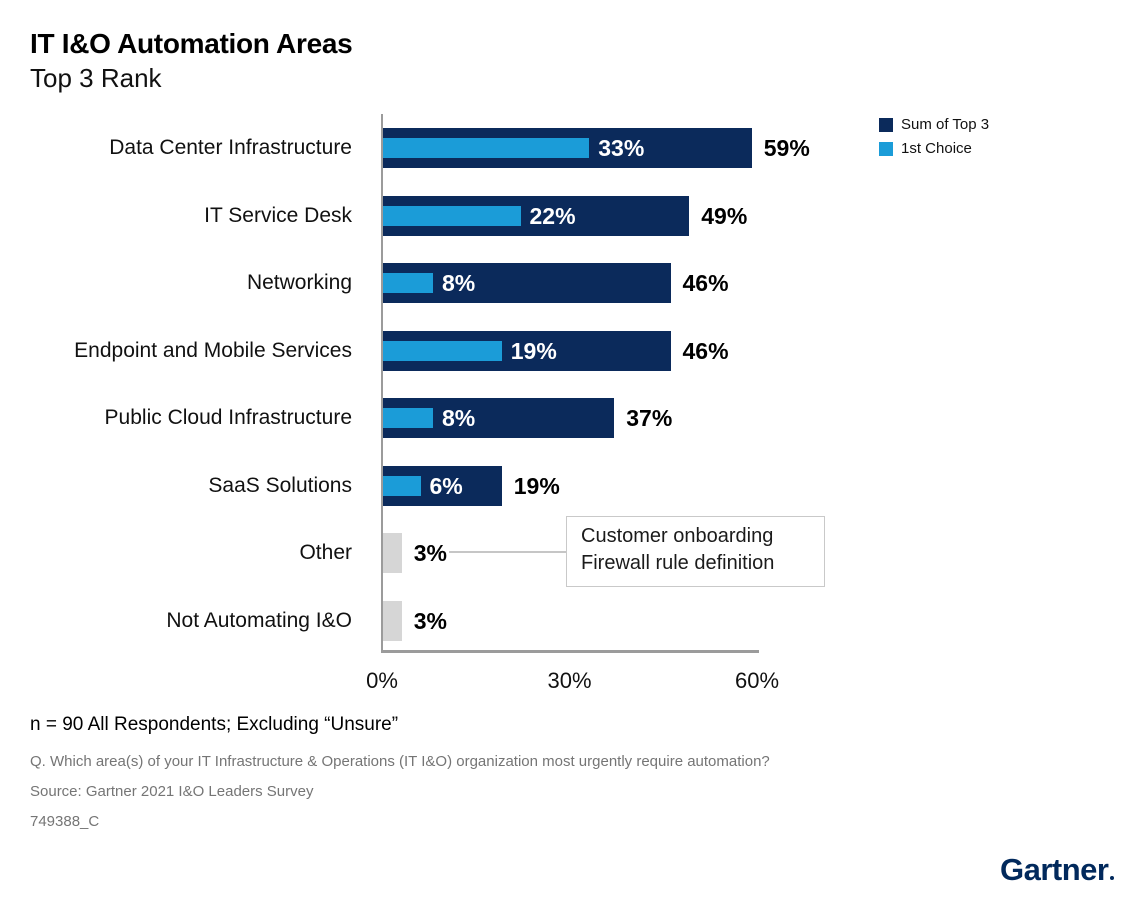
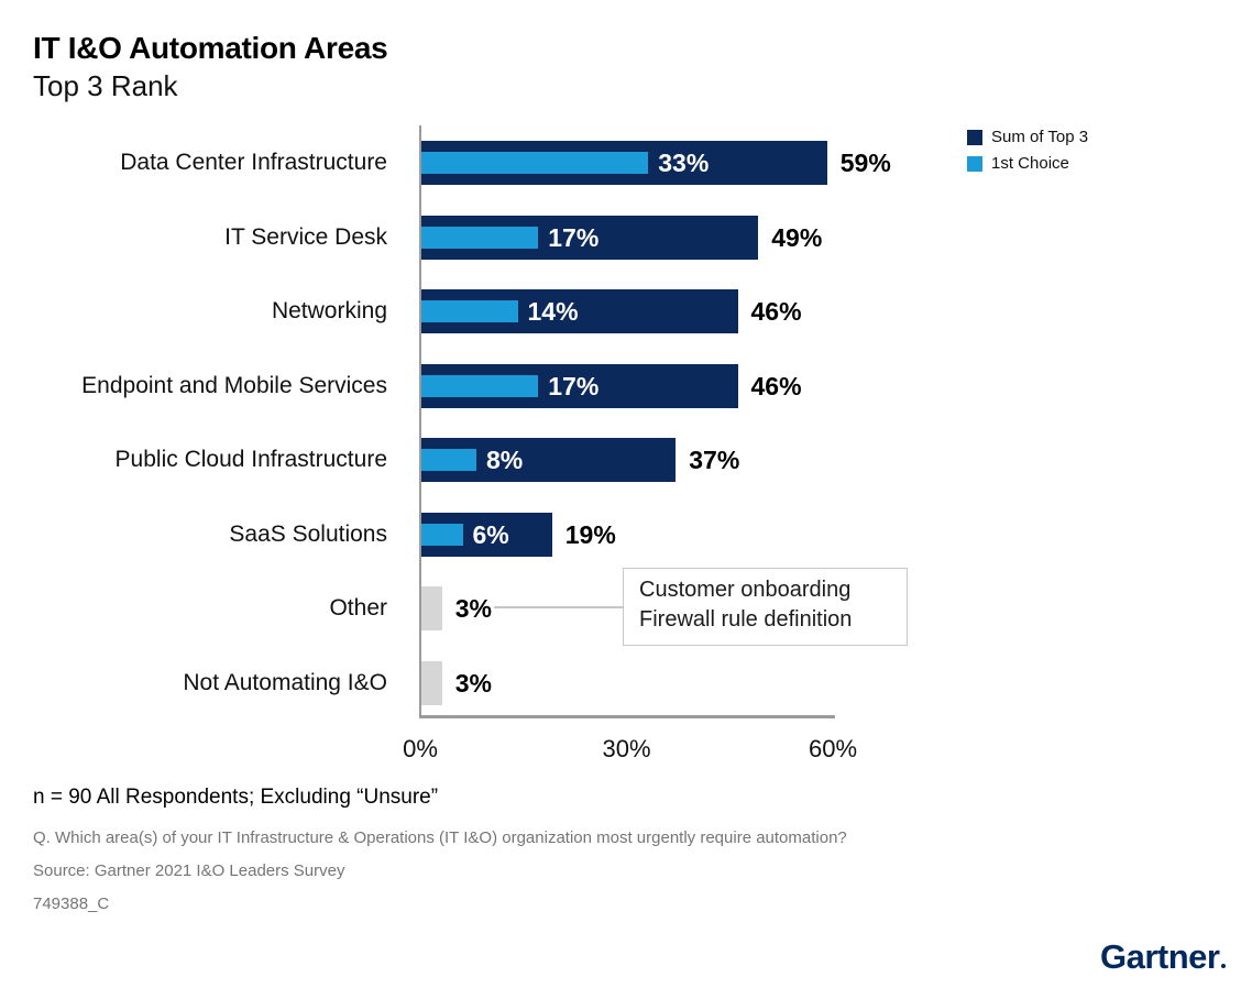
1st Choice/IT Service Desk: 22% -> 17%
1st Choice/Networking: 8% -> 14%
1st Choice/Endpoint and Mobile Services: 19% -> 17%
